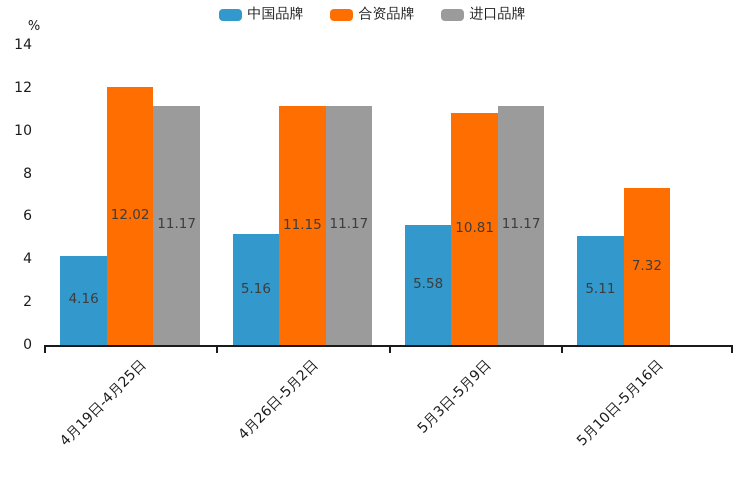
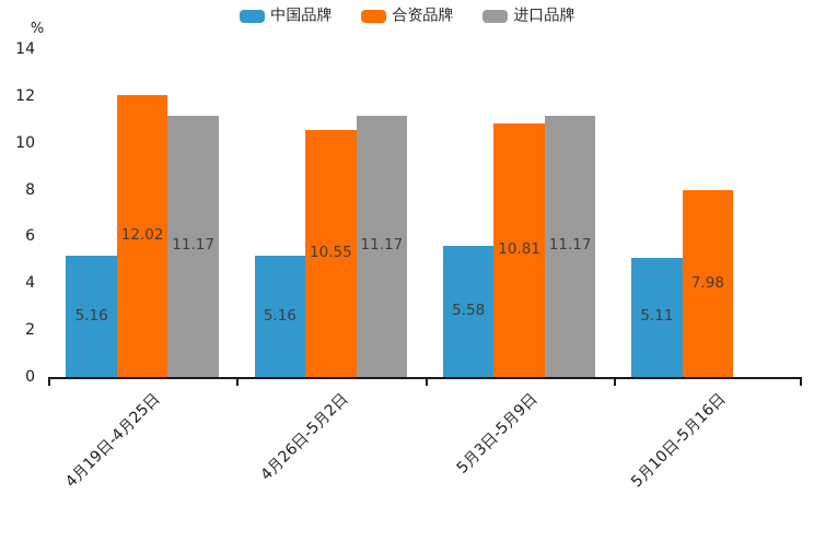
中国品牌/4月19日-4月25日: 4.16 -> 5.16
合资品牌/4月26日-5月2日: 11.15 -> 10.55
合资品牌/5月10日-5月16日: 7.32 -> 7.98
